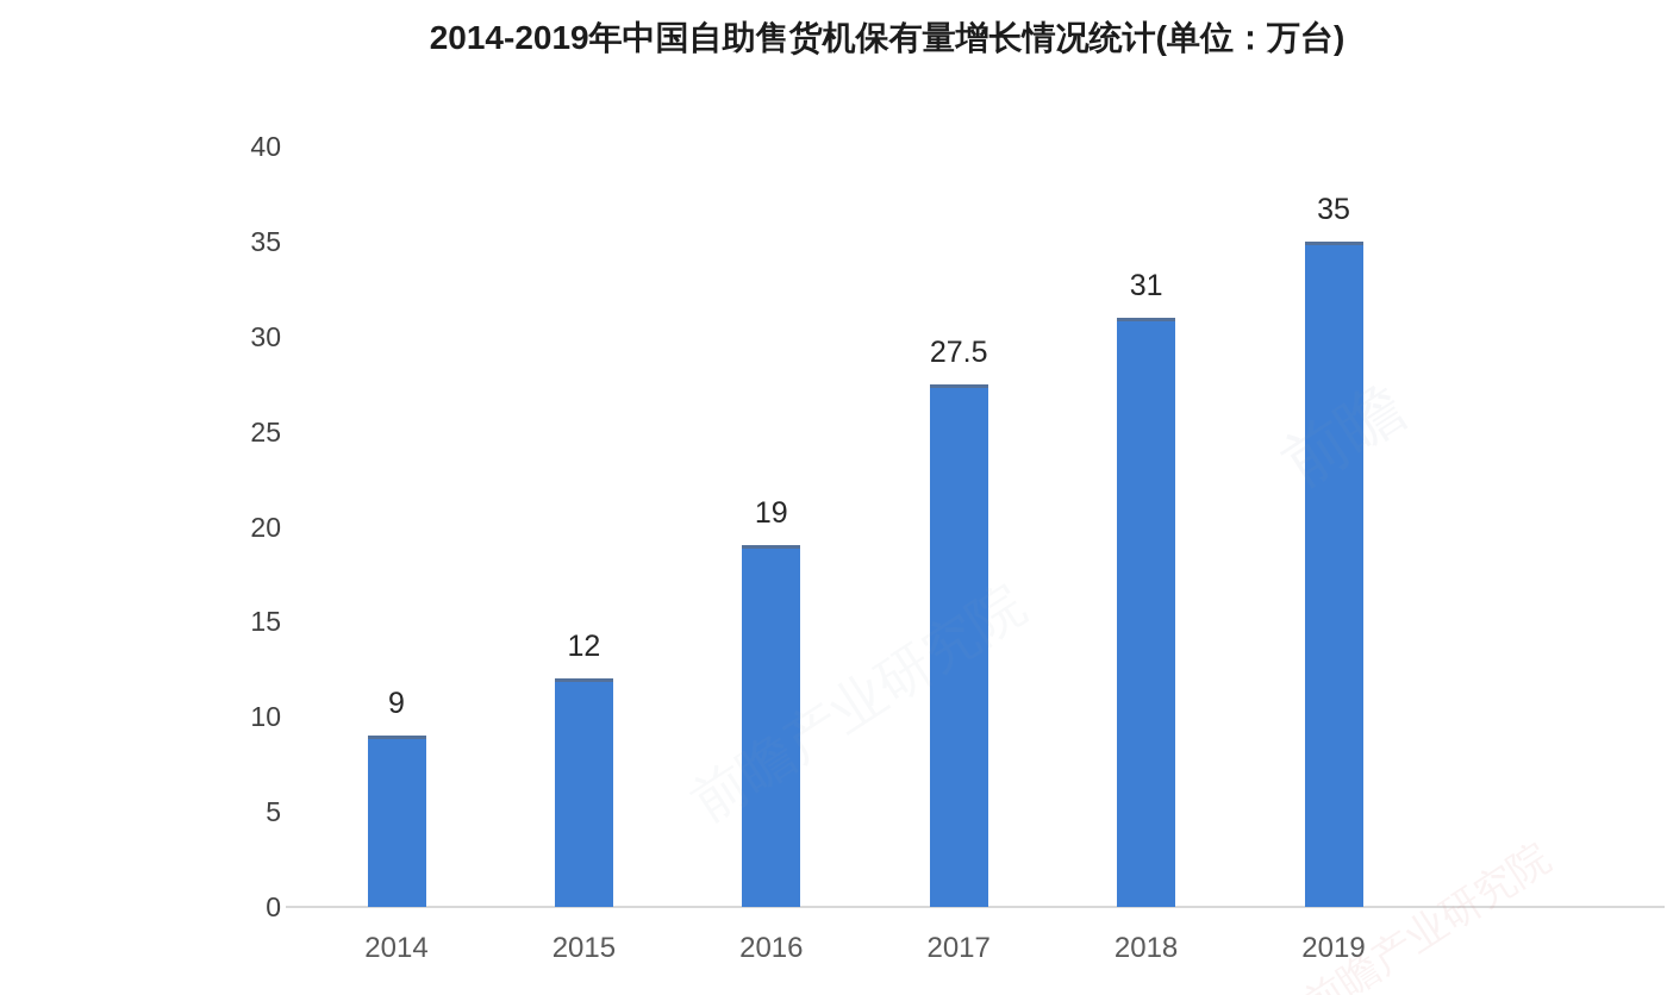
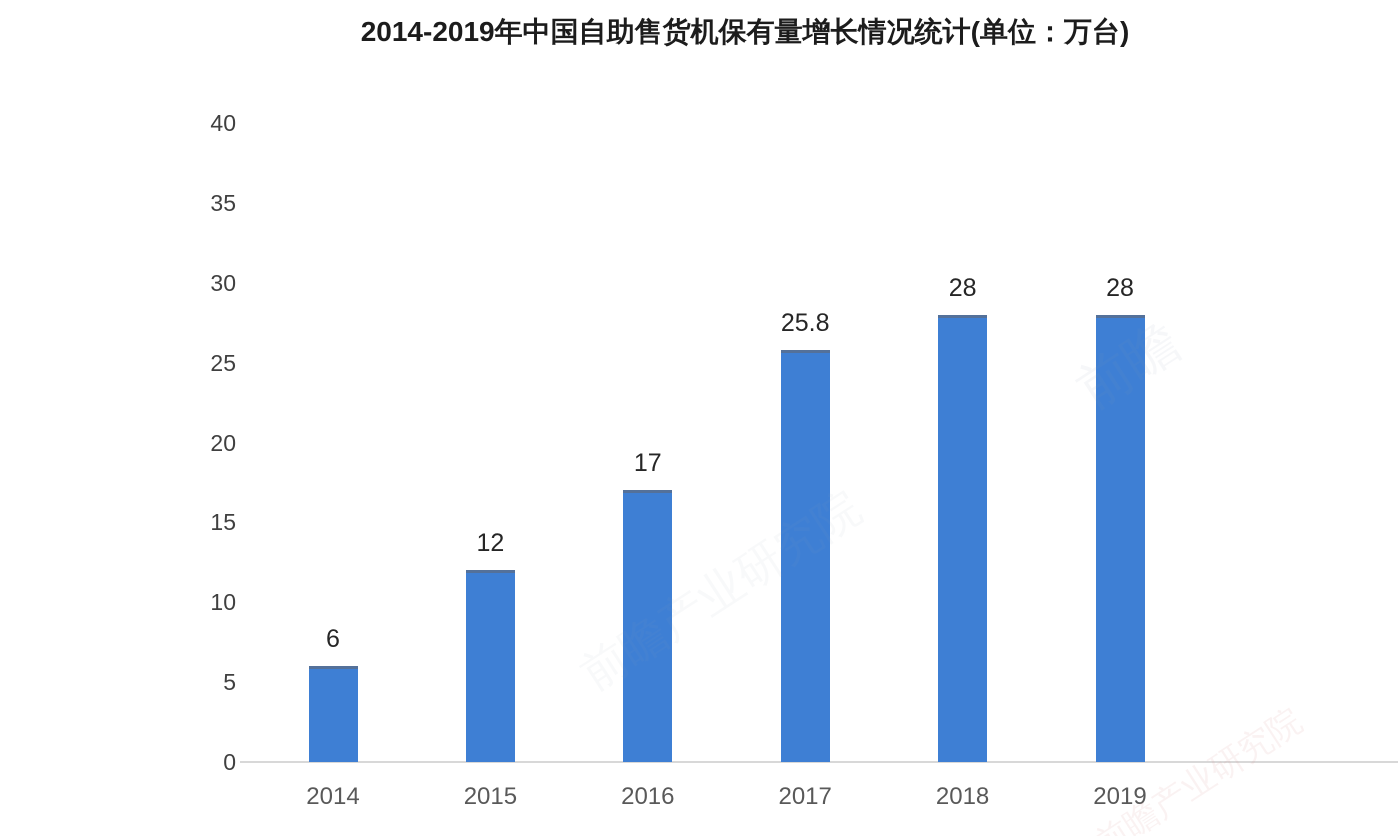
2014: 9 -> 6
2016: 19 -> 17
2017: 27.5 -> 25.8
2018: 31 -> 28
2019: 35 -> 28
